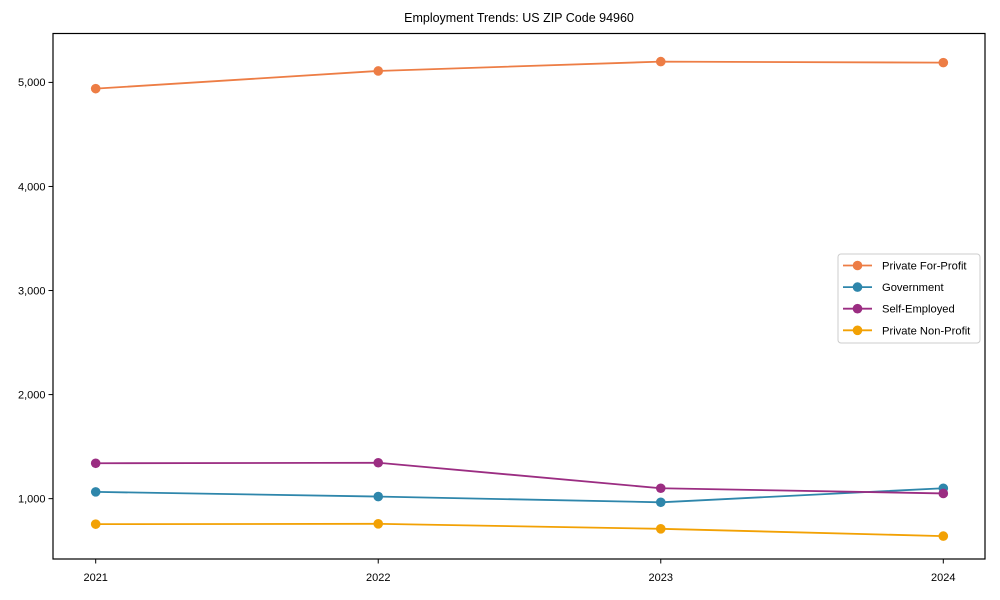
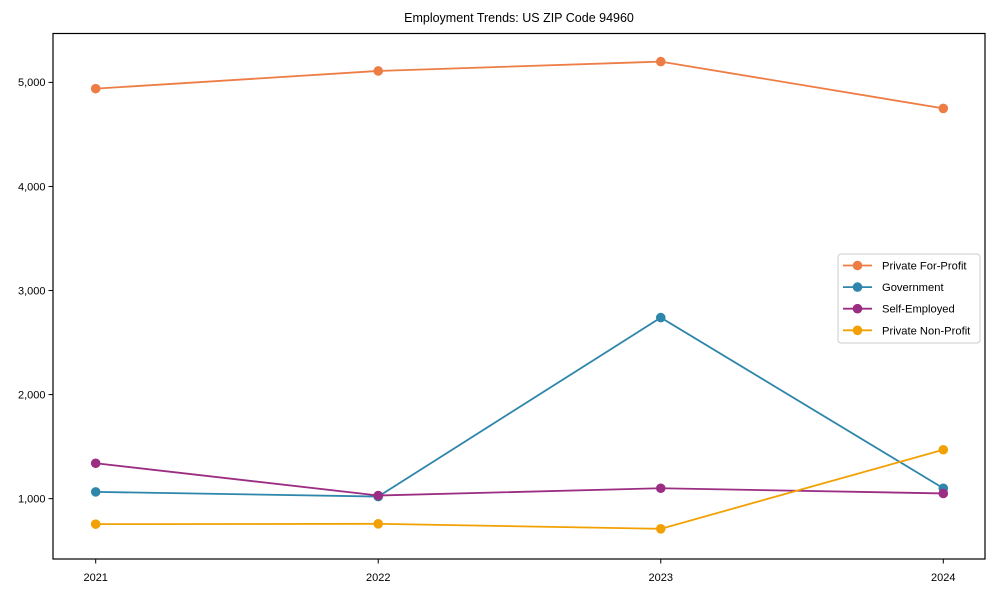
Self-Employed/2022: 1340 -> 1030
Government/2023: 960 -> 2740
Private For-Profit/2024: 5190 -> 4750
Private Non-Profit/2024: 640 -> 1470
